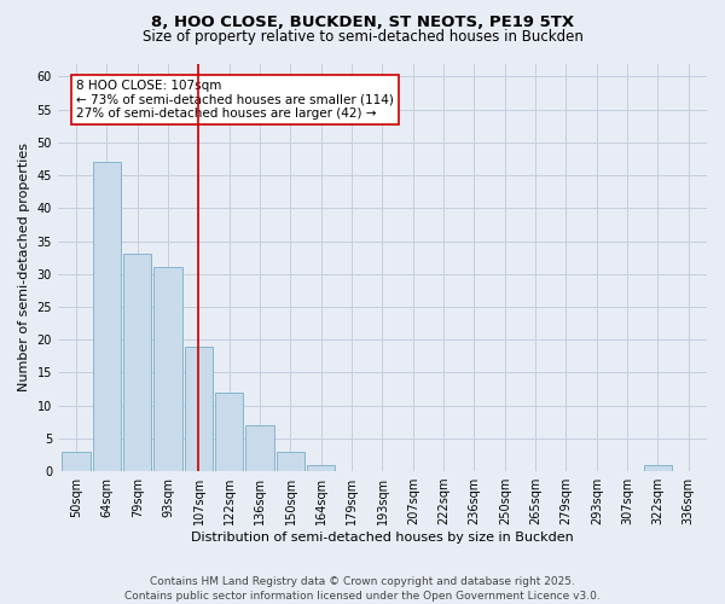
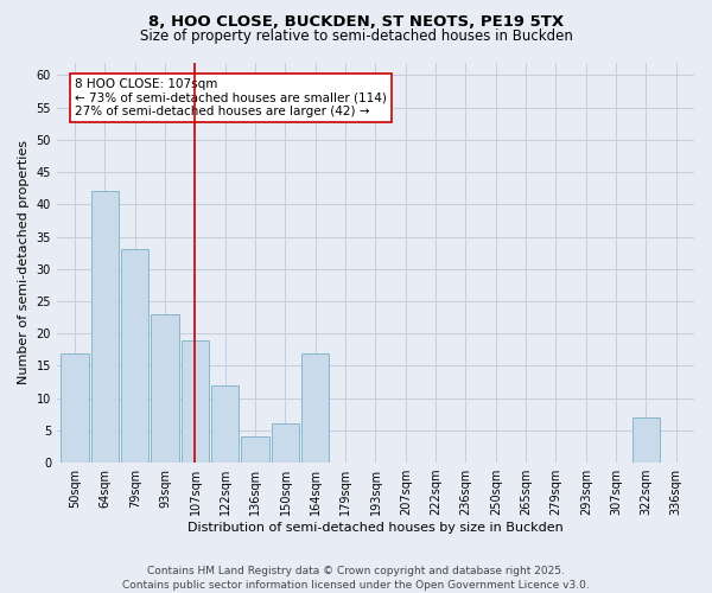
50sqm: 3 -> 17
64sqm: 47 -> 42
93sqm: 31 -> 23
136sqm: 7 -> 4
150sqm: 3 -> 6
164sqm: 1 -> 17
322sqm: 1 -> 7
